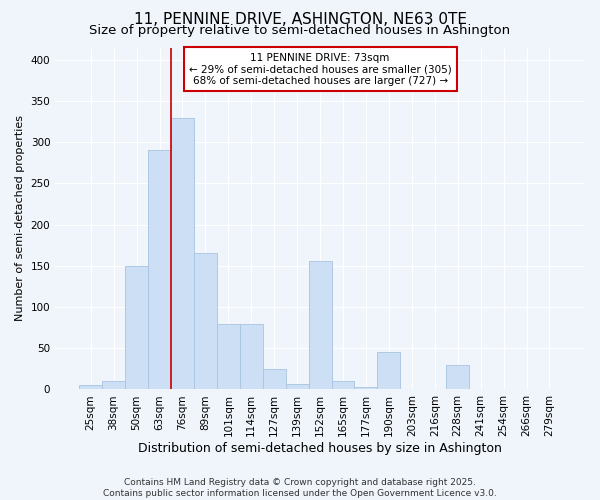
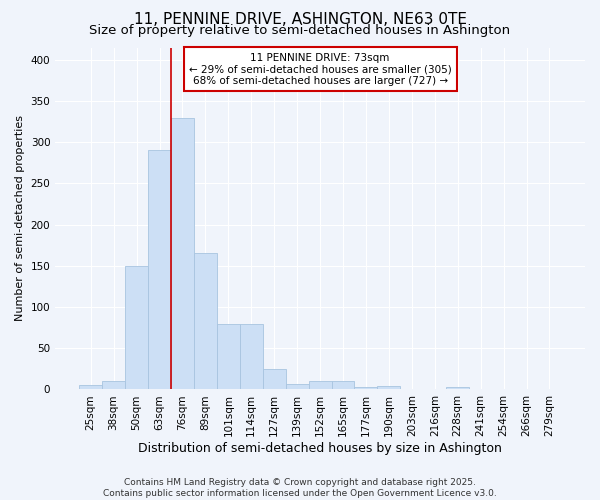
152sqm: 156 -> 10
190sqm: 46 -> 4
228sqm: 30 -> 3
